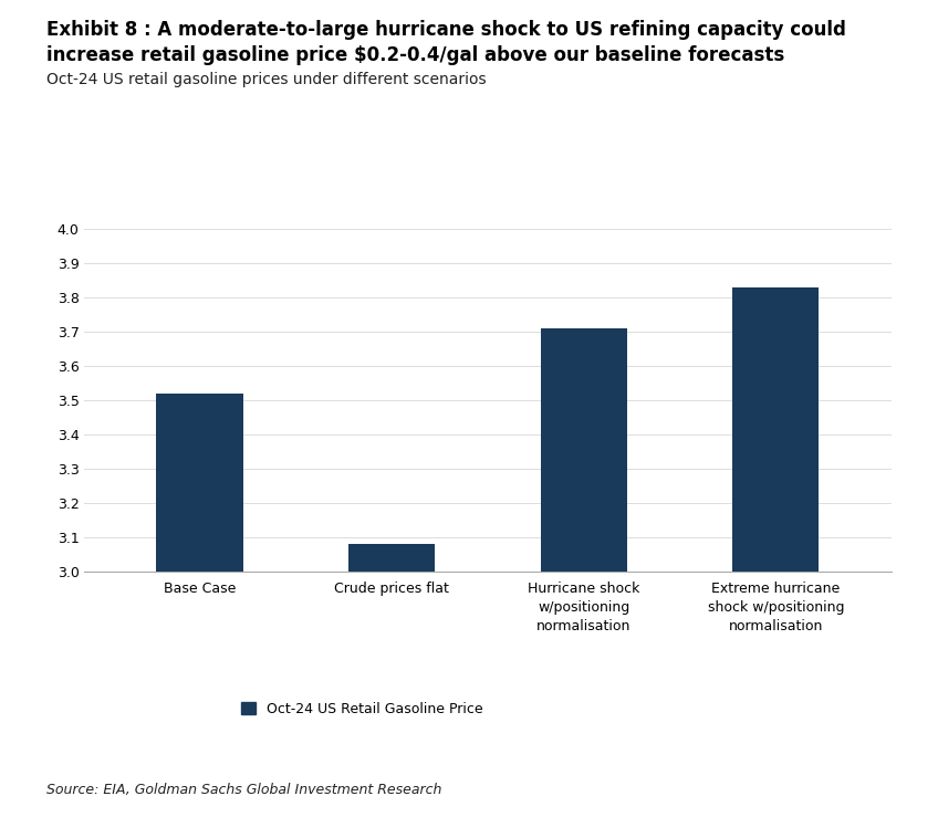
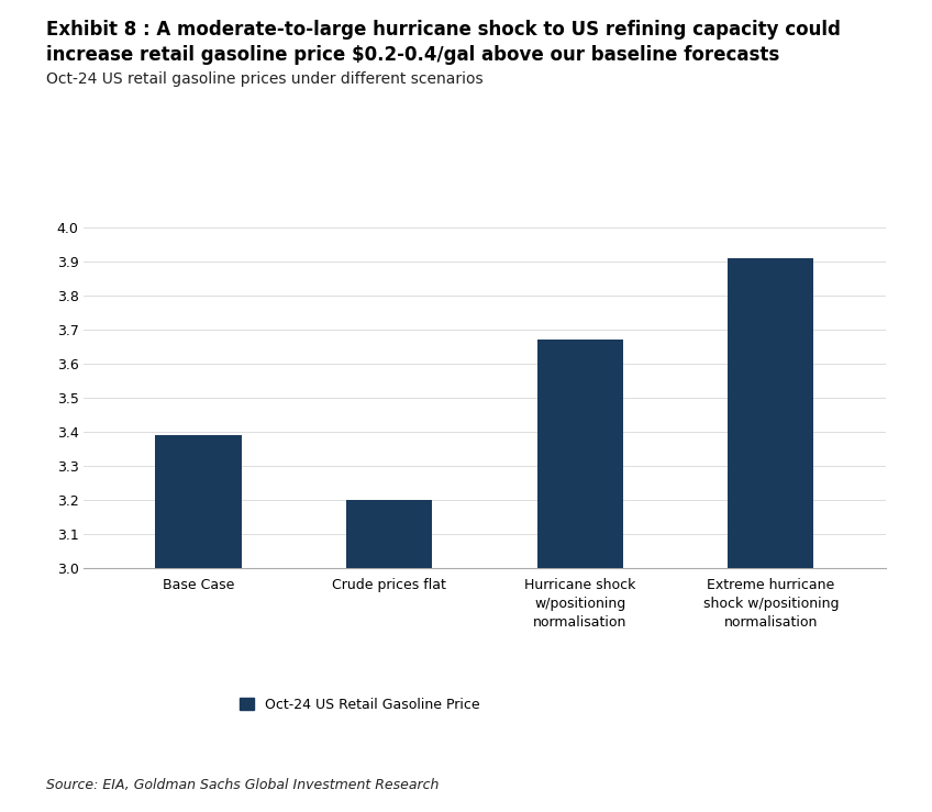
Base Case: 3.52 -> 3.39
Crude prices flat: 3.08 -> 3.20
Hurricane shock w/positioning normalisation: 3.71 -> 3.67
Extreme hurricane shock w/positioning normalisation: 3.83 -> 3.91
